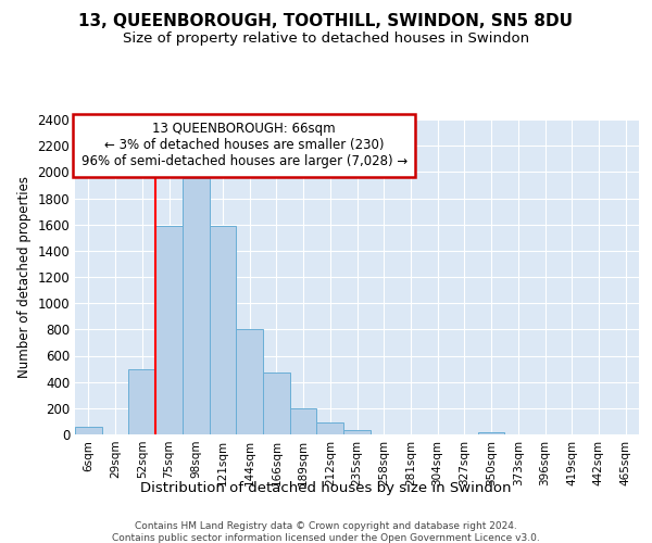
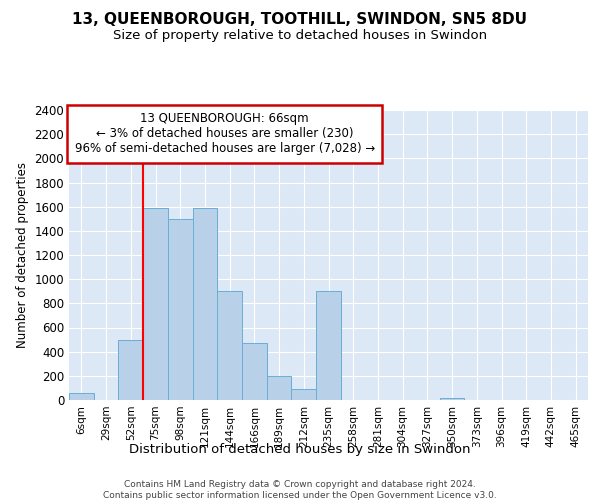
98sqm: 1950 -> 1500
144sqm: 800 -> 900
235sqm: 40 -> 900
